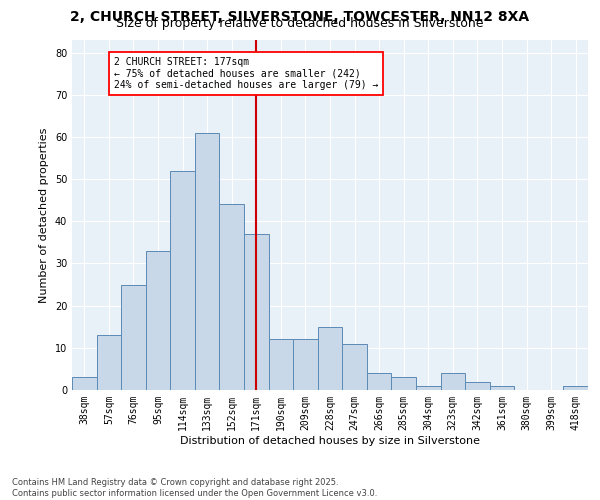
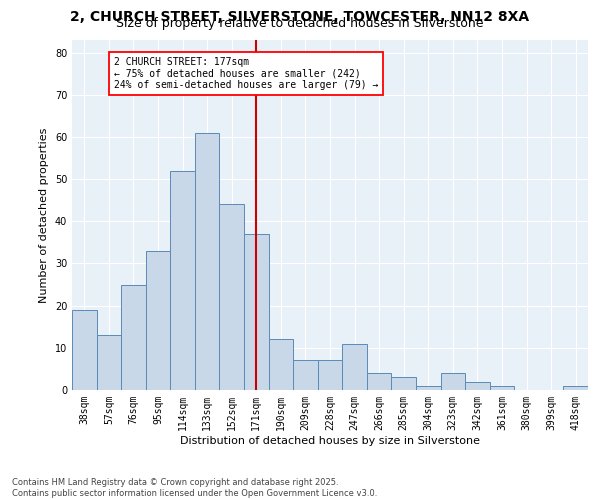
38sqm: 3 -> 19
209sqm: 12 -> 7
228sqm: 15 -> 7
